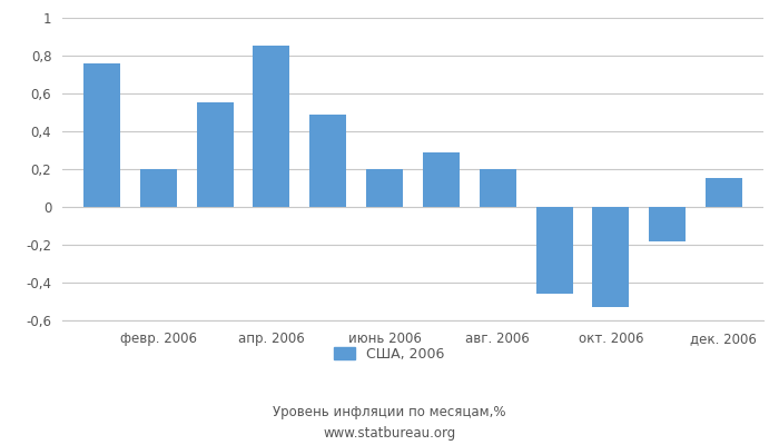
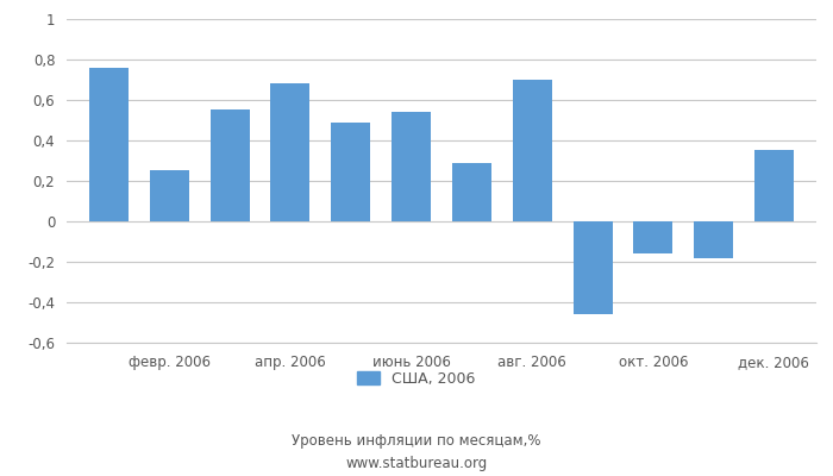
февр. 2006: 0,20 -> 0,25
апр. 2006: 0,85 -> 0,68
июнь 2006: 0,20 -> 0,54
авг. 2006: 0,20 -> 0,70
окт. 2006: -0,53 -> -0,16
дек. 2006: 0,15 -> 0,35
